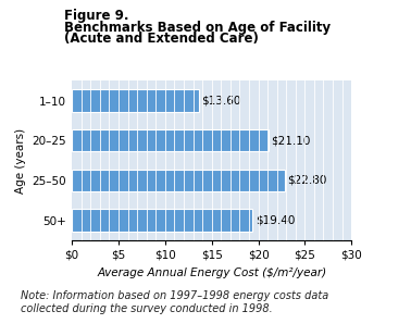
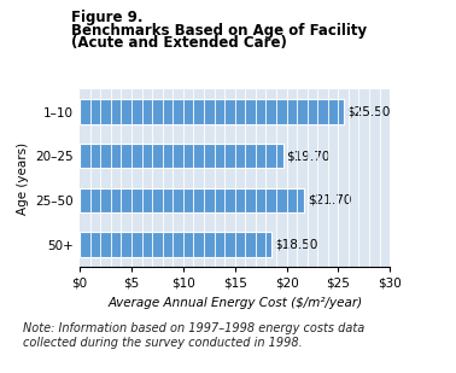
1–10: $13.60 -> $25.50
20–25: $21.10 -> $19.70
25–50: $22.80 -> $21.70
50+: $19.40 -> $18.50
